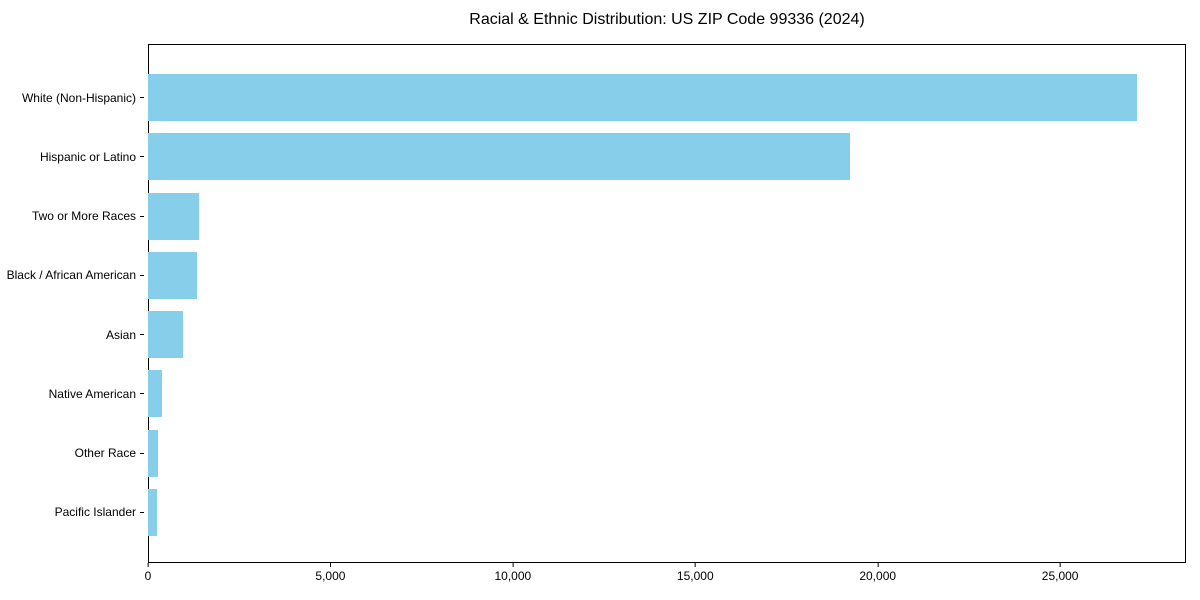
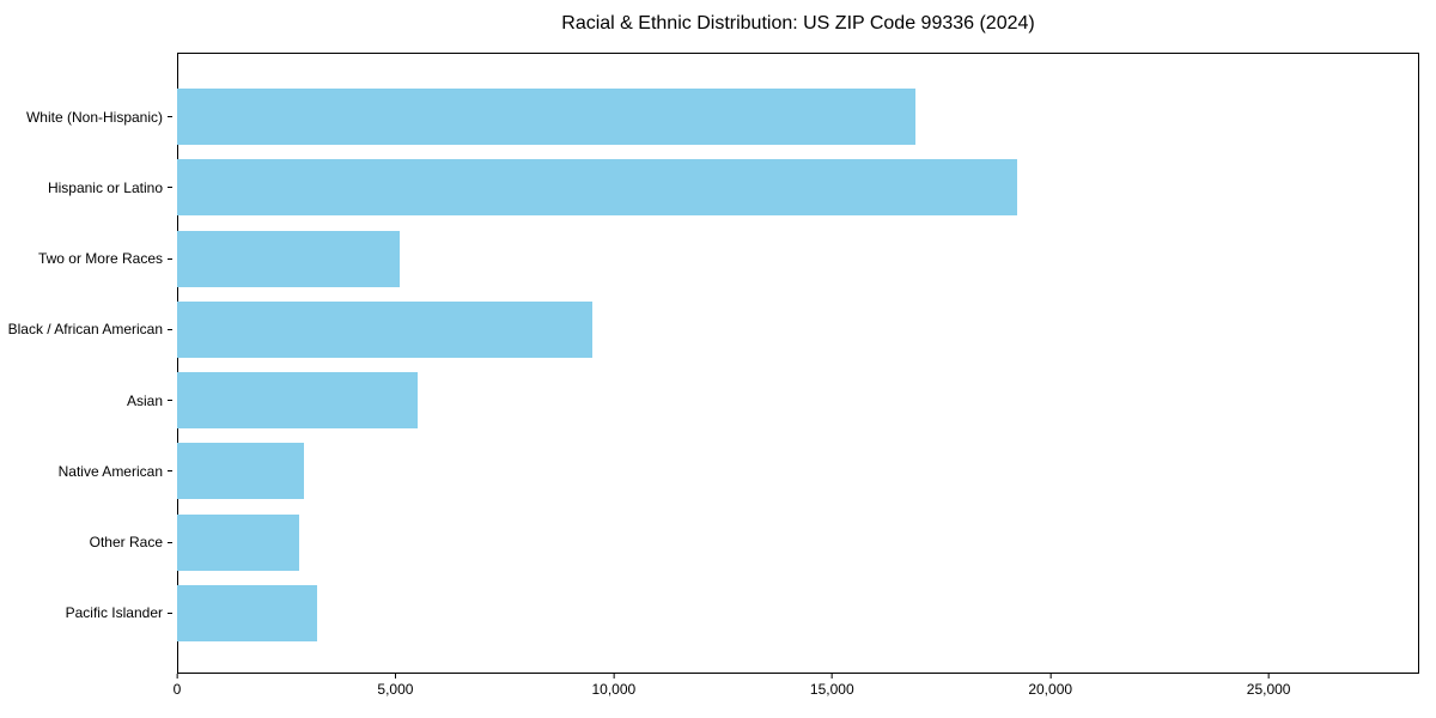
White (Non-Hispanic): 27100 -> 16900
Two or More Races: 1400 -> 5100
Black / African American: 1400 -> 9500
Asian: 1000 -> 5500
Native American: 400 -> 2900
Other Race: 300 -> 2800
Pacific Islander: 200 -> 3200
